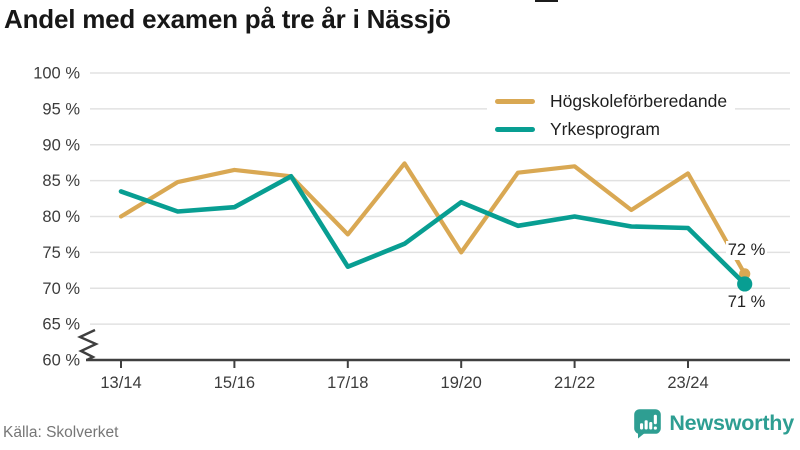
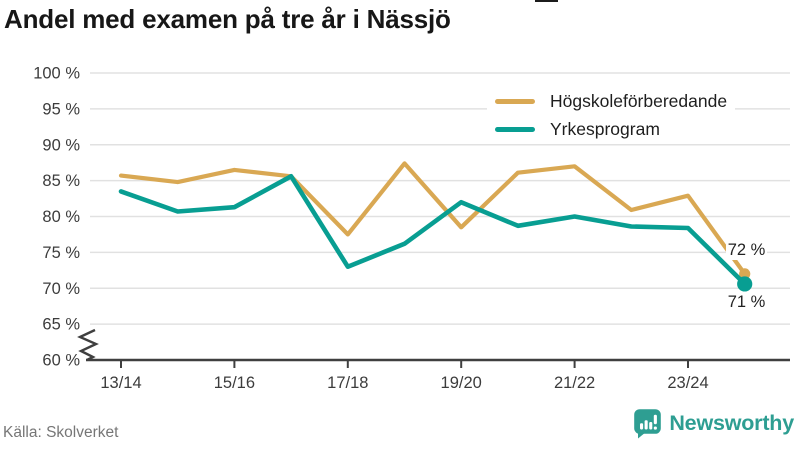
Högskoleförberedande/13/14: 80% -> 86%
Högskoleförberedande/19/20: 75% -> 78%
Högskoleförberedande/23/24: 86% -> 83%
